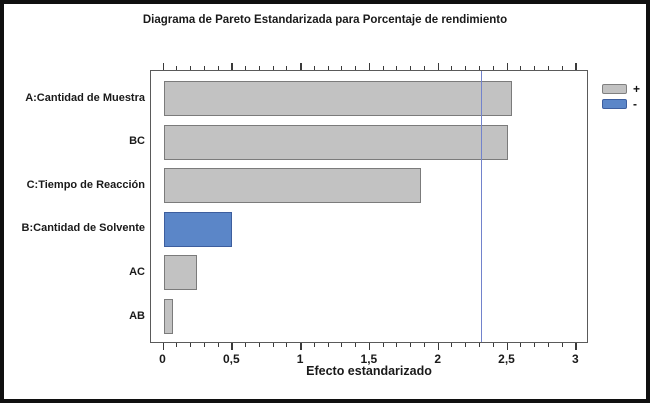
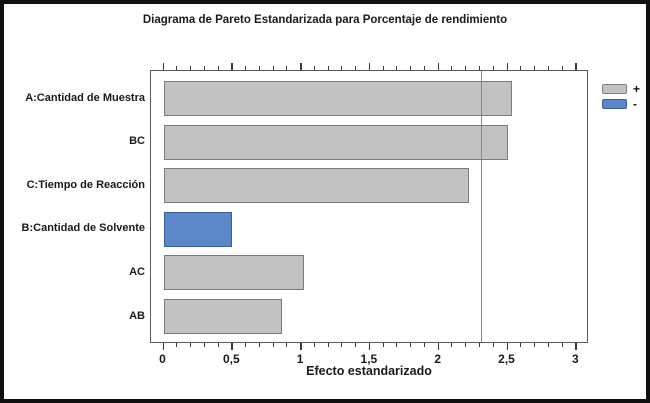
C:Tiempo de Reacción: 1.87 -> 2.22
AC: 0.24 -> 1.02
AB: 0.07 -> 0.86
